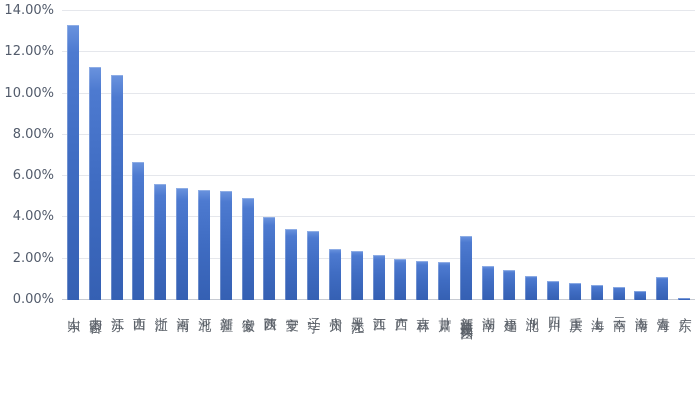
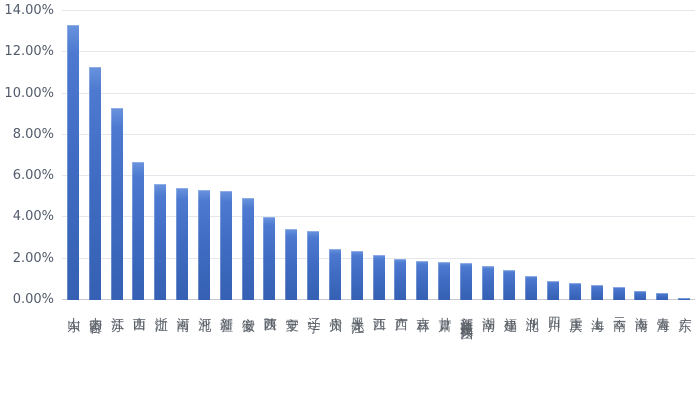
江苏: 10.9% -> 9.3%
新疆建设兵团: 3.1% -> 1.8%
青海: 1.1% -> 0.3%
